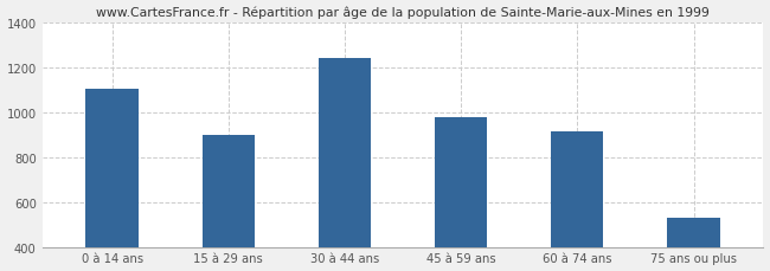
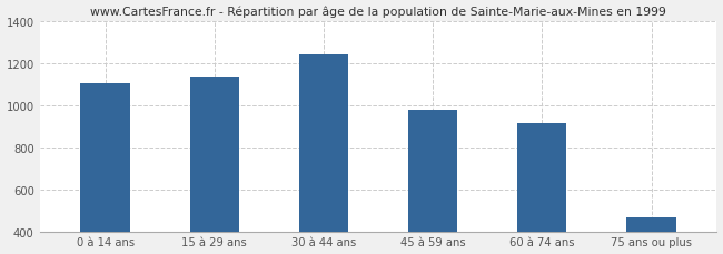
15 à 29 ans: 900 -> 1140
75 ans ou plus: 530 -> 470
